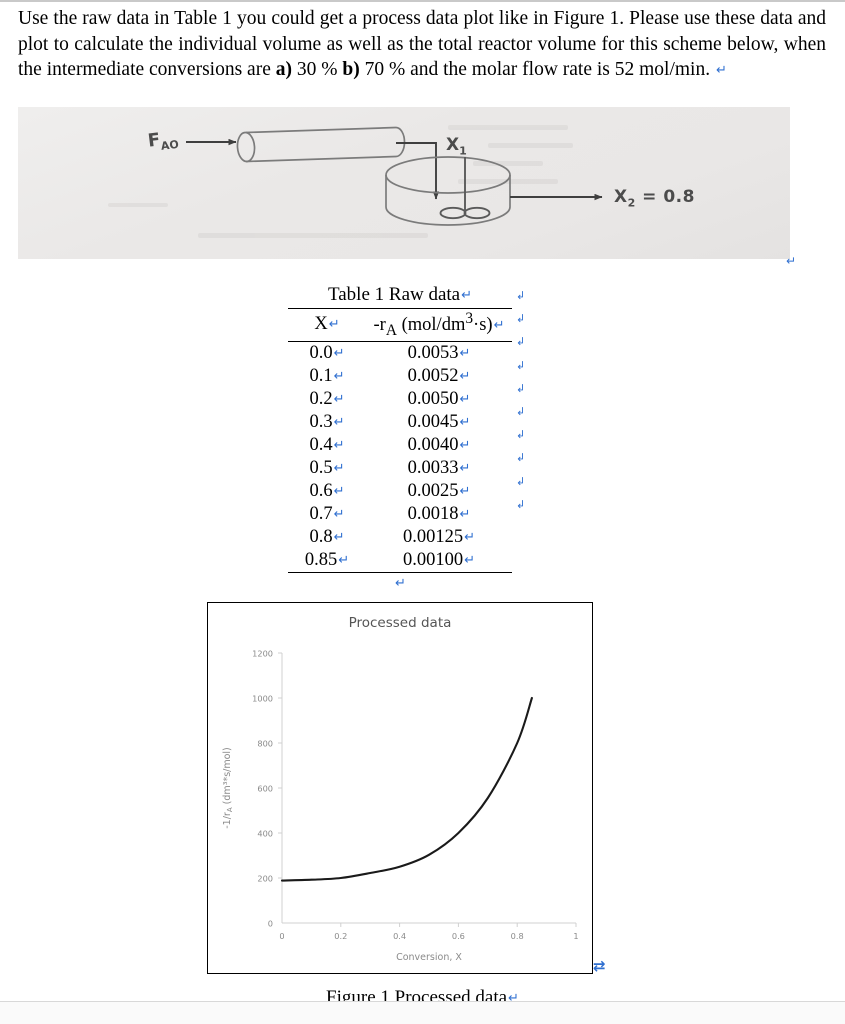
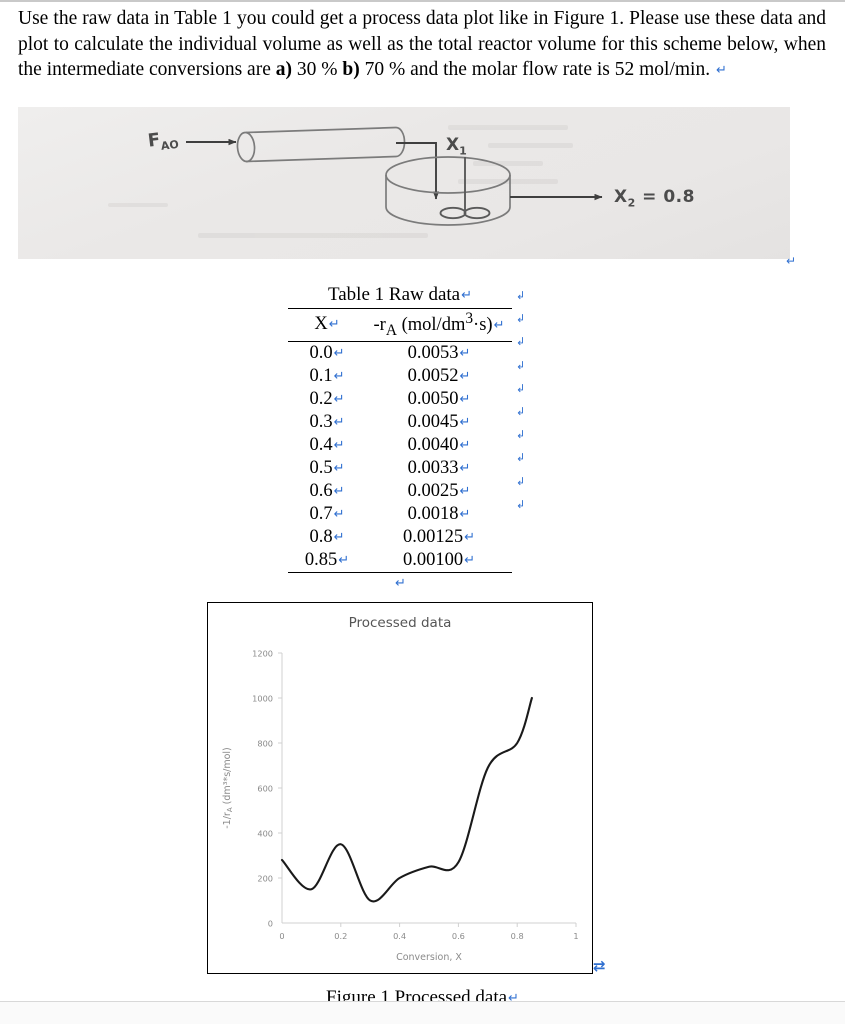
0.0: 190 -> 280
0.1: 190 -> 150
0.2: 200 -> 350
0.3: 220 -> 100
0.4: 250 -> 200
0.5: 300 -> 250
0.6: 400 -> 270
0.7: 560 -> 690
